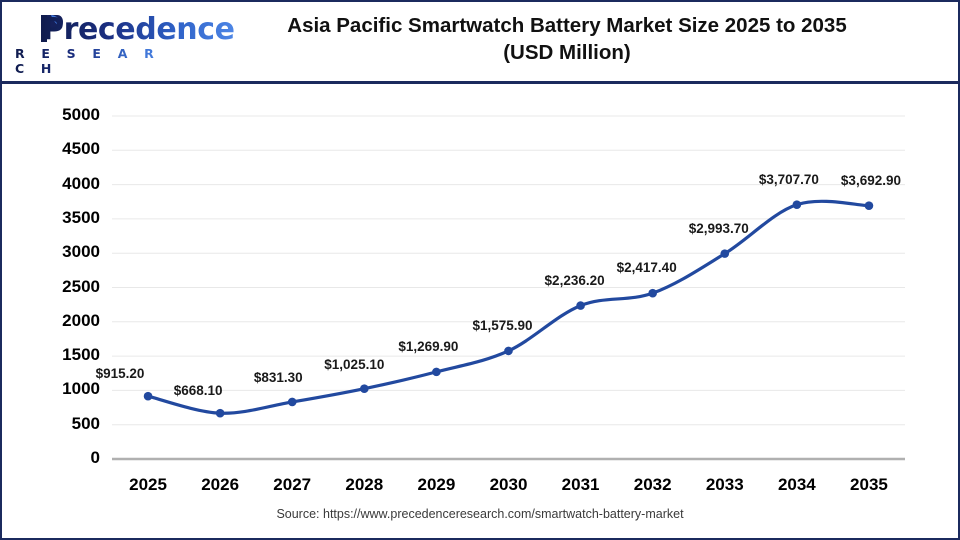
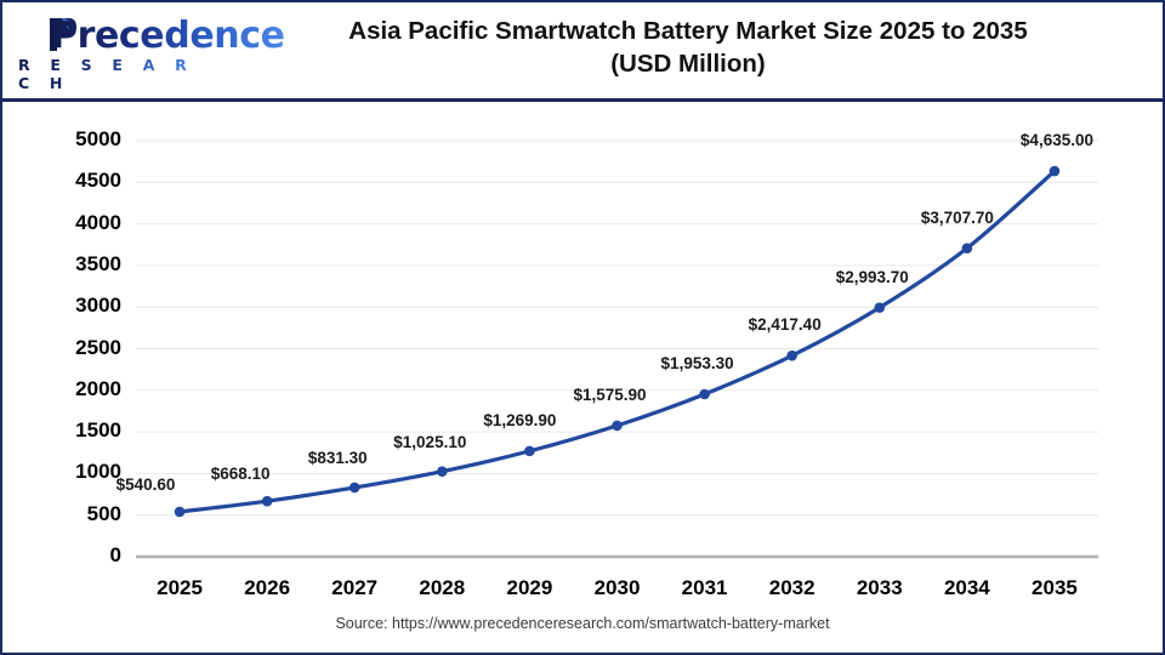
2025: $915.20 -> $540.60
2031: $2,236.20 -> $1,953.30
2035: $3,692.90 -> $4,635.00
